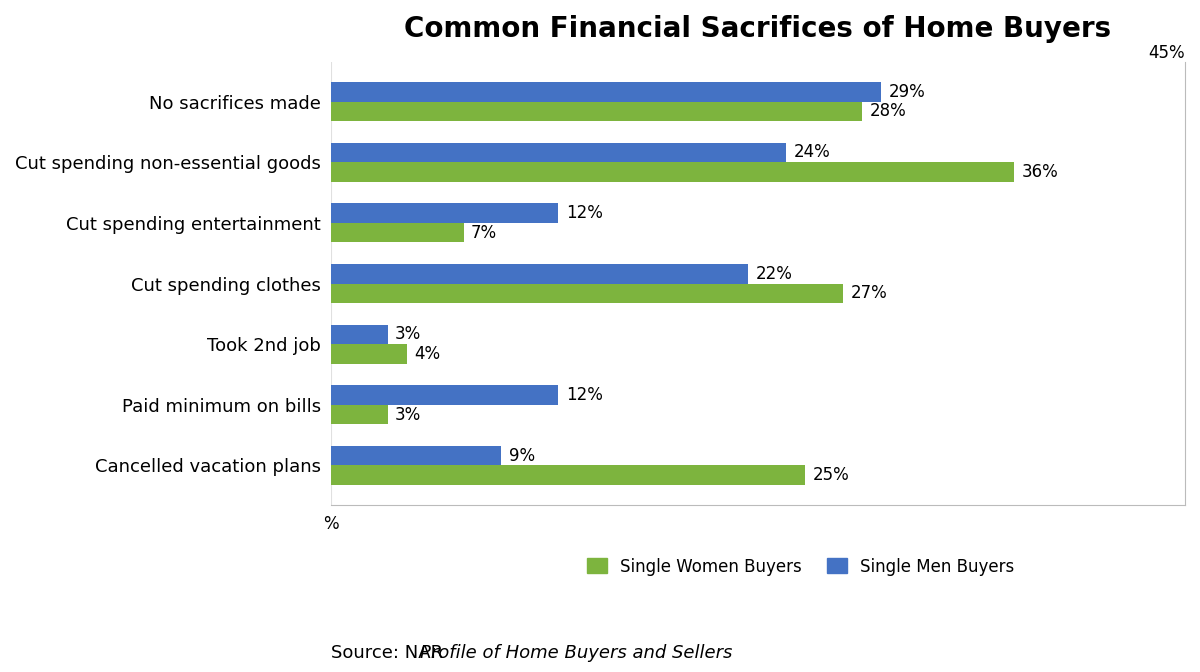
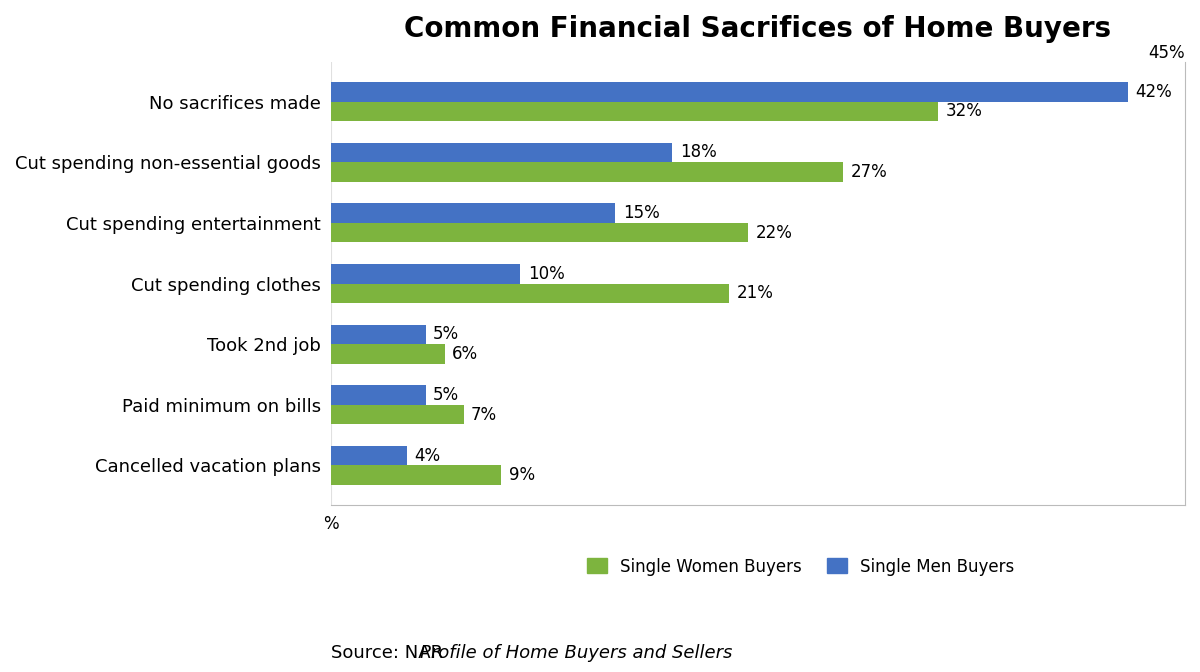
Single Men Buyers/No sacrifices made: 29% -> 42%
Single Women Buyers/No sacrifices made: 28% -> 32%
Single Men Buyers/Cut spending non-essential goods: 24% -> 18%
Single Women Buyers/Cut spending non-essential goods: 36% -> 27%
Single Men Buyers/Cut spending entertainment: 12% -> 15%
Single Women Buyers/Cut spending entertainment: 7% -> 22%
Single Men Buyers/Cut spending clothes: 22% -> 10%
Single Women Buyers/Cut spending clothes: 27% -> 21%
Single Men Buyers/Took 2nd job: 3% -> 5%
Single Women Buyers/Took 2nd job: 4% -> 6%
Single Men Buyers/Paid minimum on bills: 12% -> 5%
Single Women Buyers/Paid minimum on bills: 3% -> 7%
Single Men Buyers/Cancelled vacation plans: 9% -> 4%
Single Women Buyers/Cancelled vacation plans: 25% -> 9%
